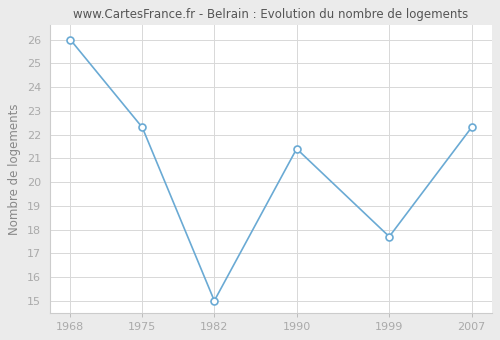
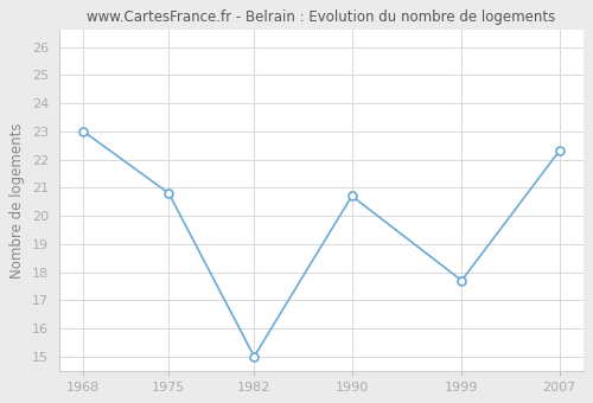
1968: 26.0 -> 23.0
1975: 22.3 -> 20.8
1990: 21.4 -> 20.7
